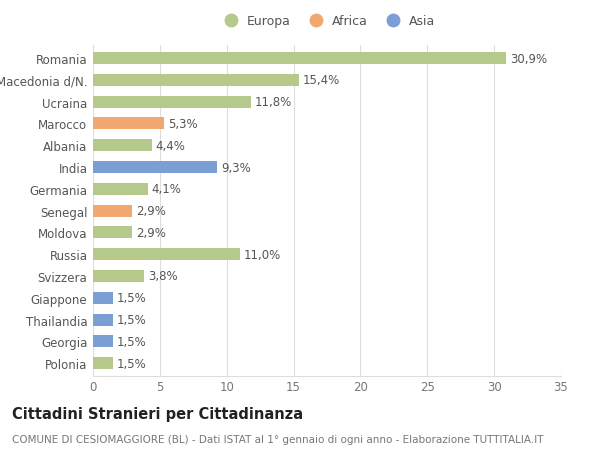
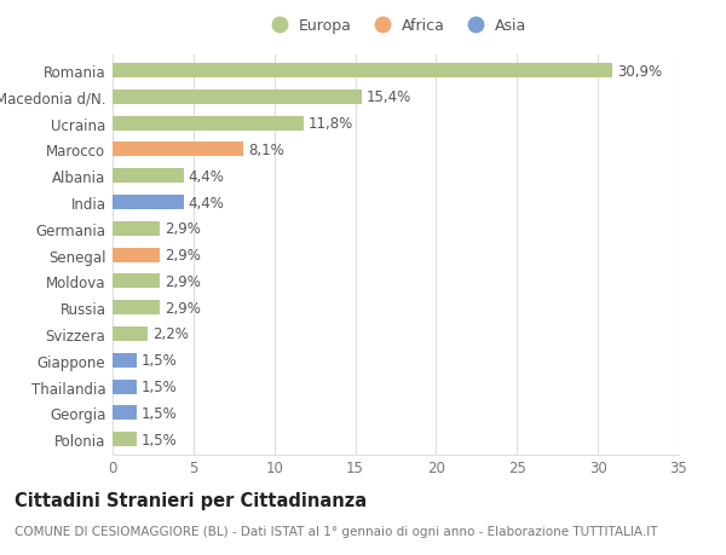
Marocco: 5,3% -> 8,1%
India: 9,3% -> 4,4%
Germania: 4,1% -> 2,9%
Russia: 11,0% -> 2,9%
Svizzera: 3,8% -> 2,2%
